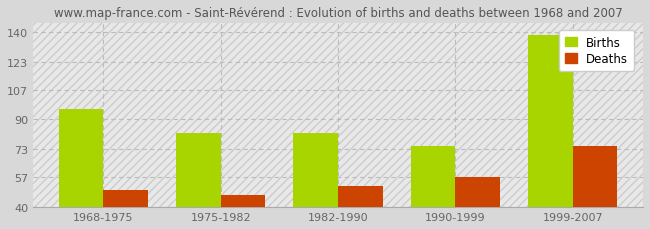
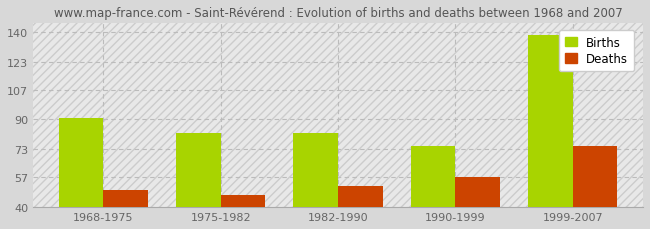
Births/1968-1975: 96 -> 91
